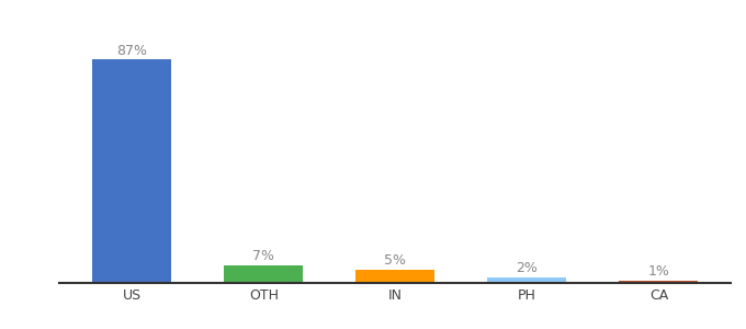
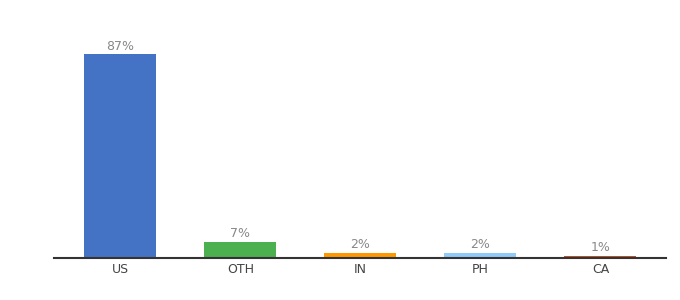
IN: 5% -> 2%
